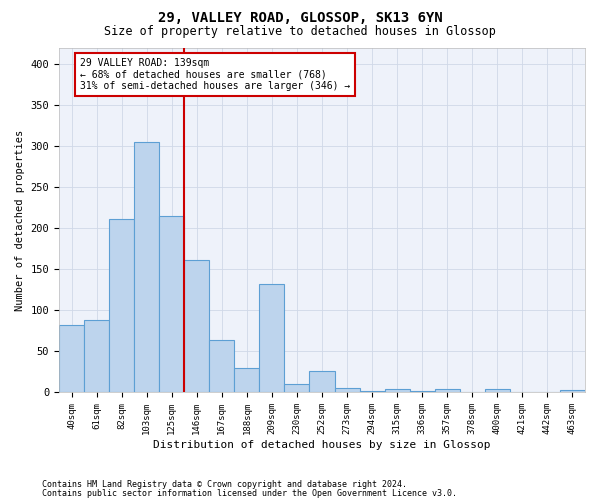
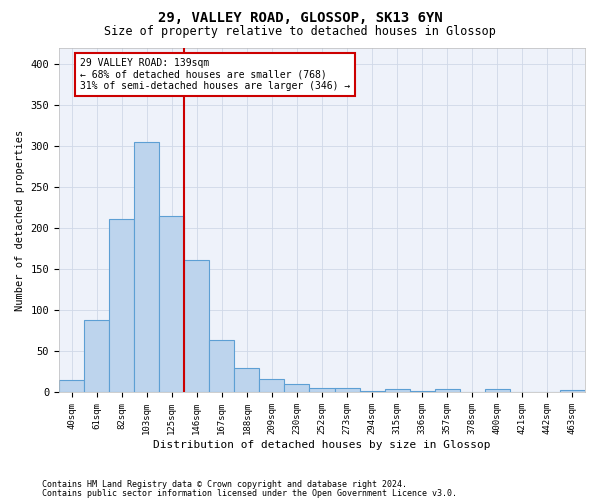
40sqm: 82 -> 15
209sqm: 132 -> 16
252sqm: 26 -> 6
